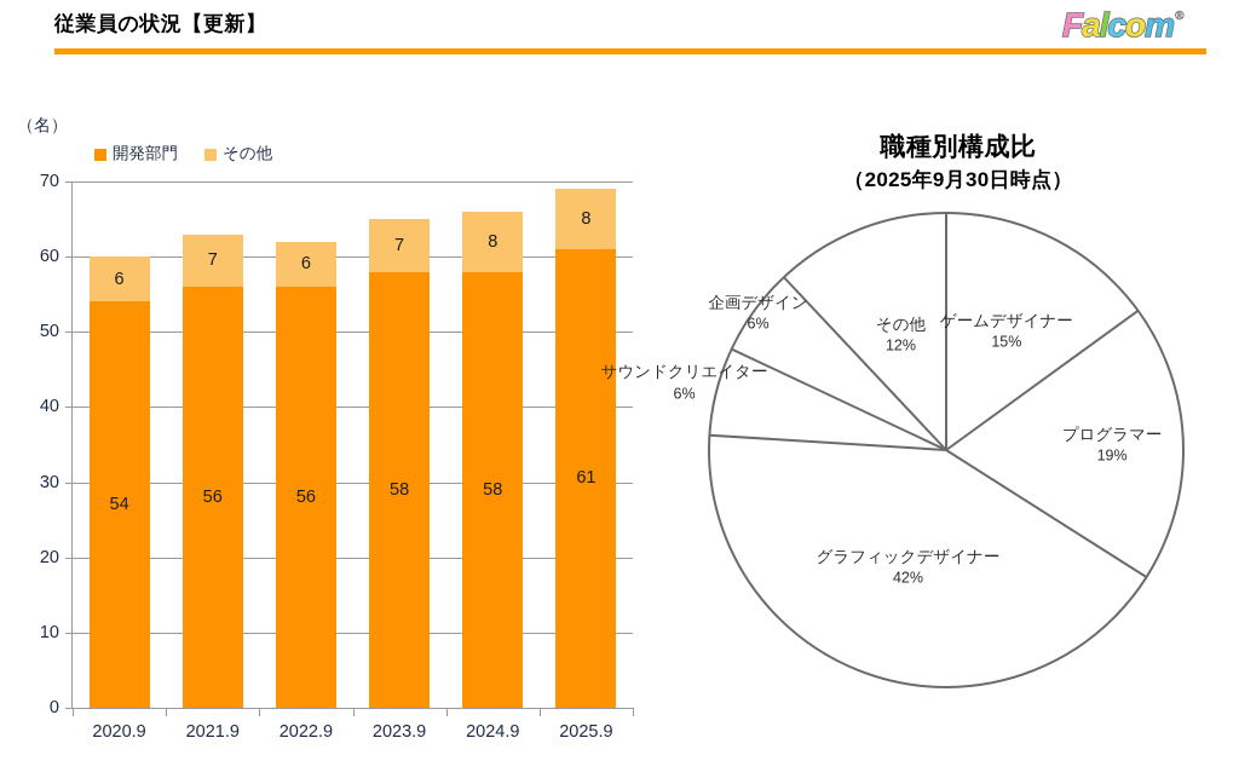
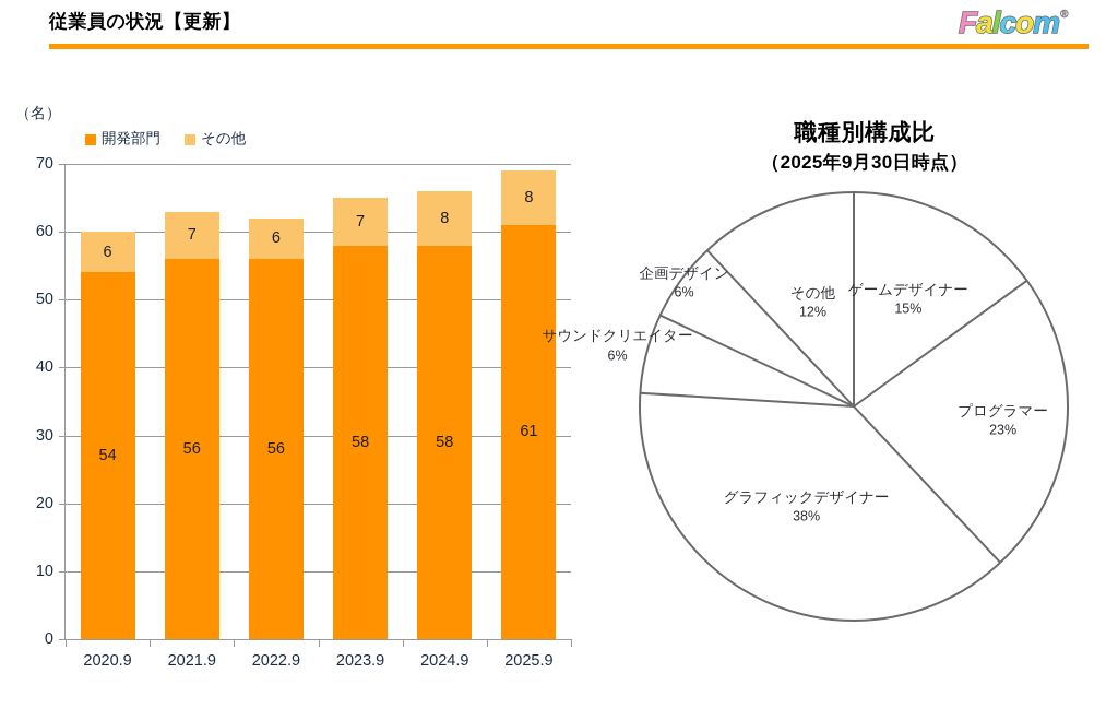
職種別構成比/プログラマー: 19% -> 23%
職種別構成比/グラフィックデザイナー: 42% -> 38%
